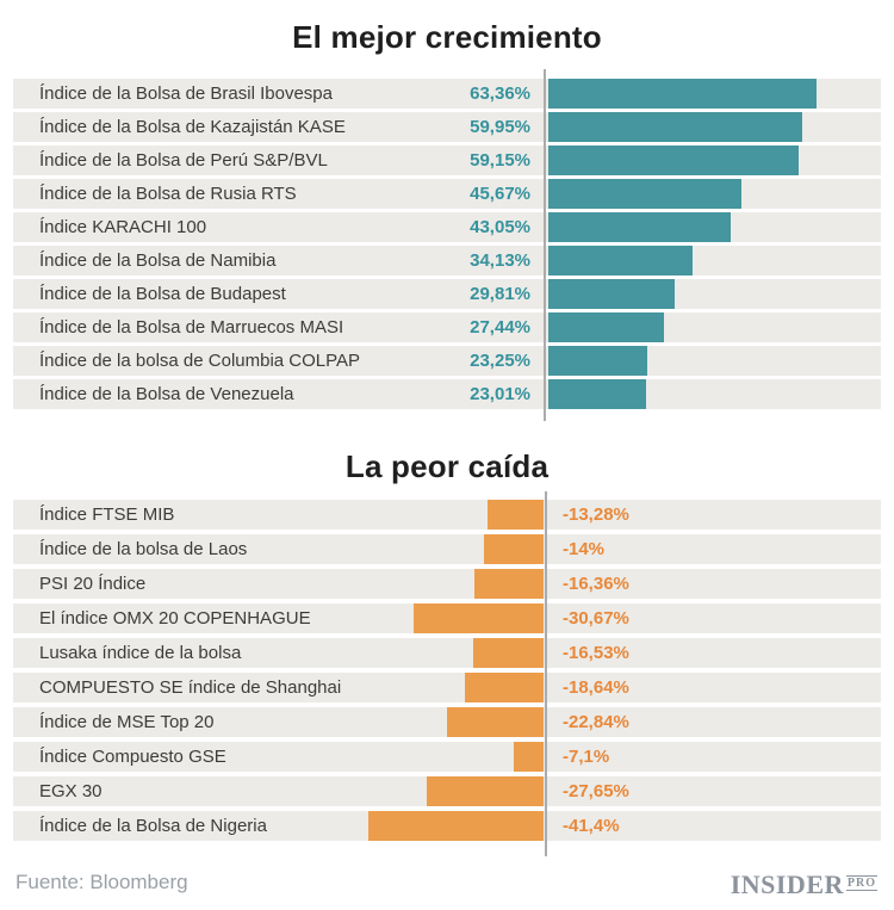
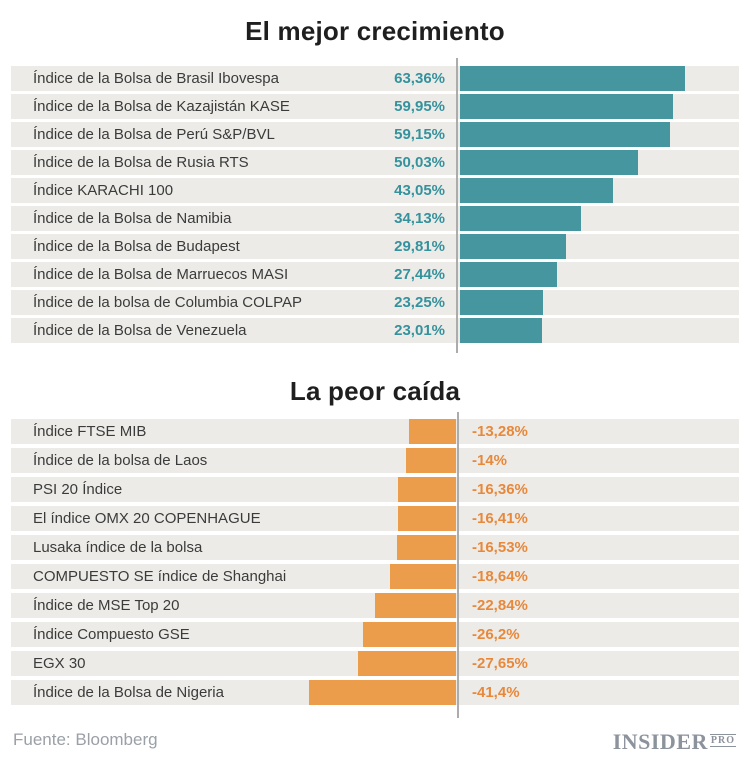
El mejor crecimiento/Índice de la Bolsa de Rusia RTS: 45,67% -> 50,03%
La peor caída/El índice OMX 20 COPENHAGUE: -30,67% -> -16,41%
La peor caída/Índice Compuesto GSE: -7,1% -> -26,2%
